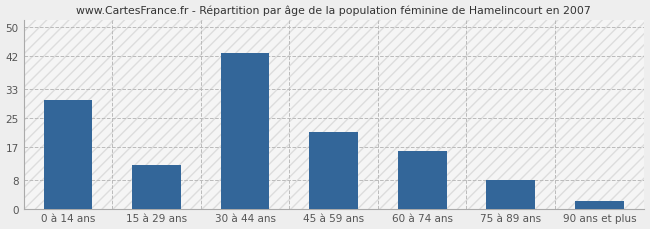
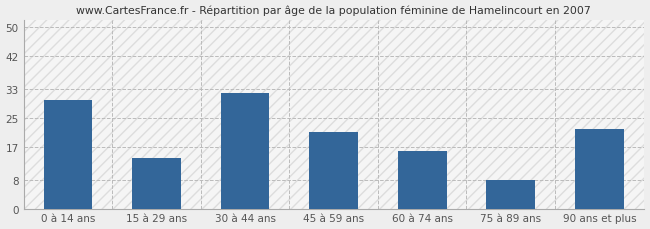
15 à 29 ans: 12 -> 14
30 à 44 ans: 43 -> 32
90 ans et plus: 2 -> 22
